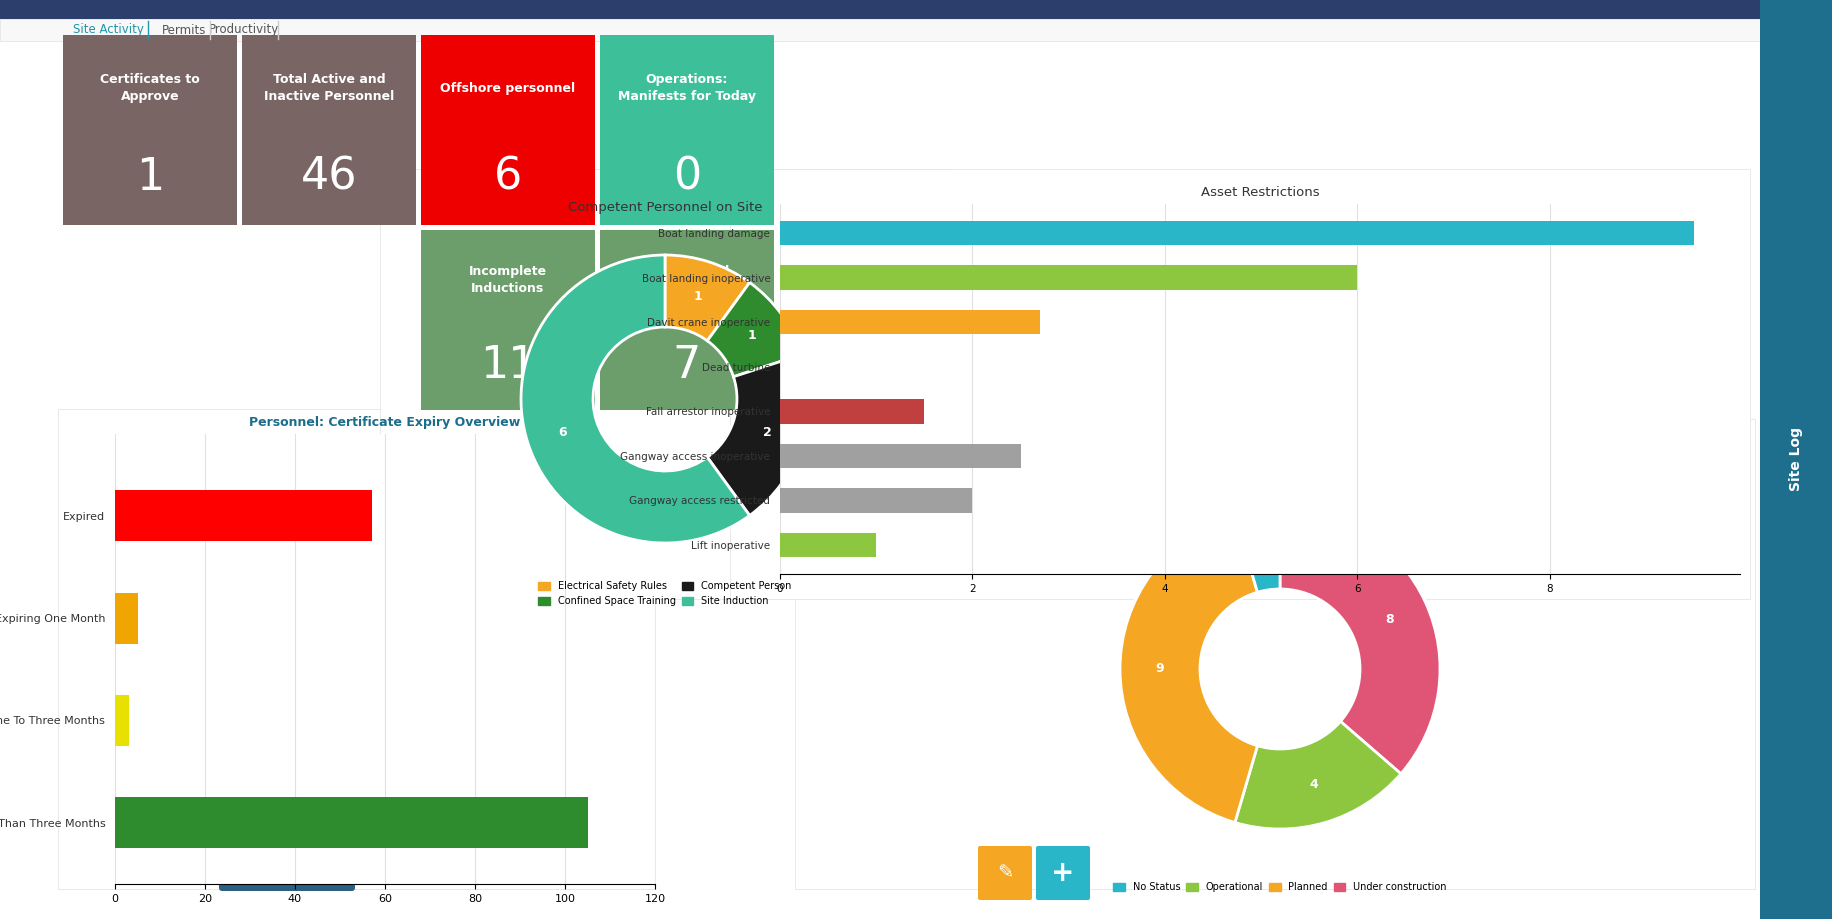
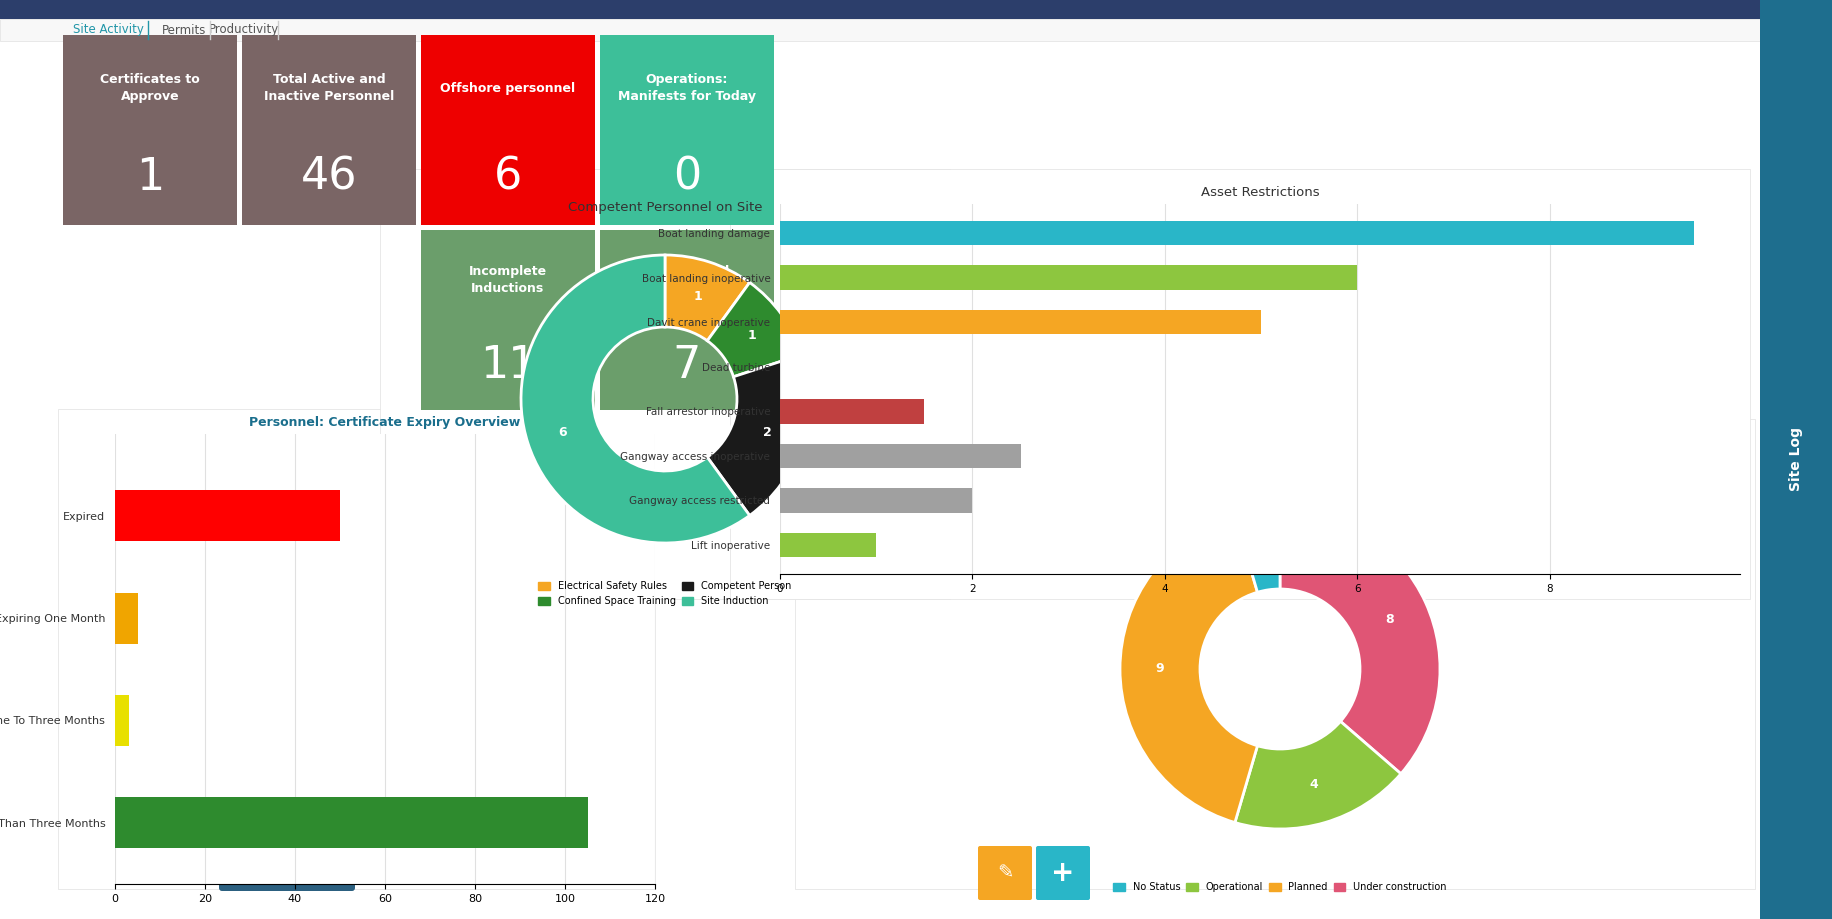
Asset Restrictions/Davit crane inoperative: 2.7 -> 5.0
Personnel: Certificate Expiry Overview/Expired: 57 -> 50
